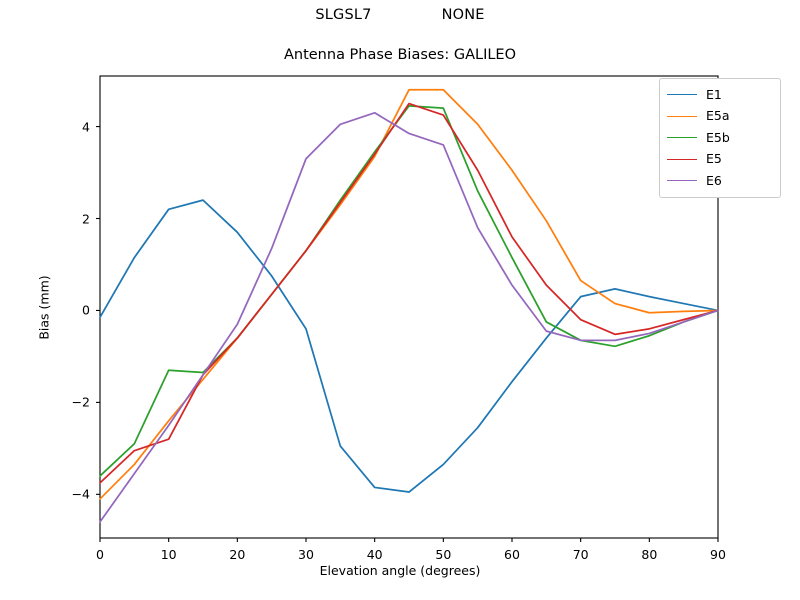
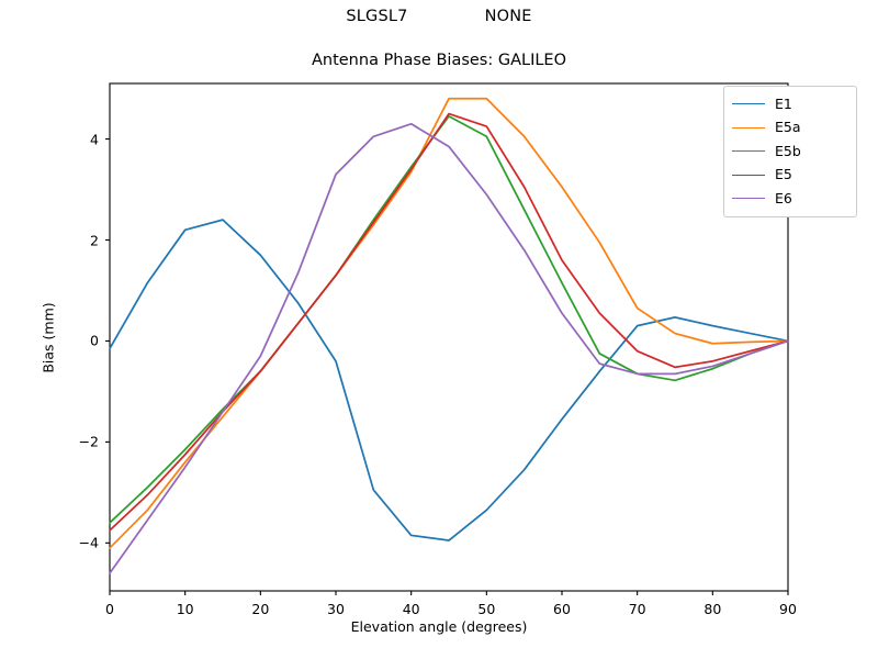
E5b/10: -1.3 -> -2.1
E5/10: -2.8 -> -2.2
E5b/50: 4.4 -> 4.0
E6/50: 3.6 -> 2.9
